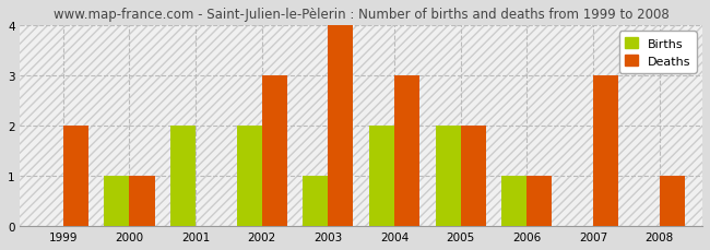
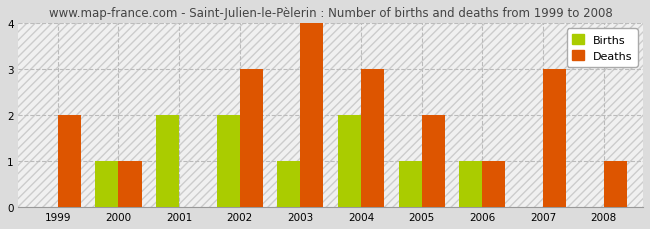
Births/2005: 2 -> 1
